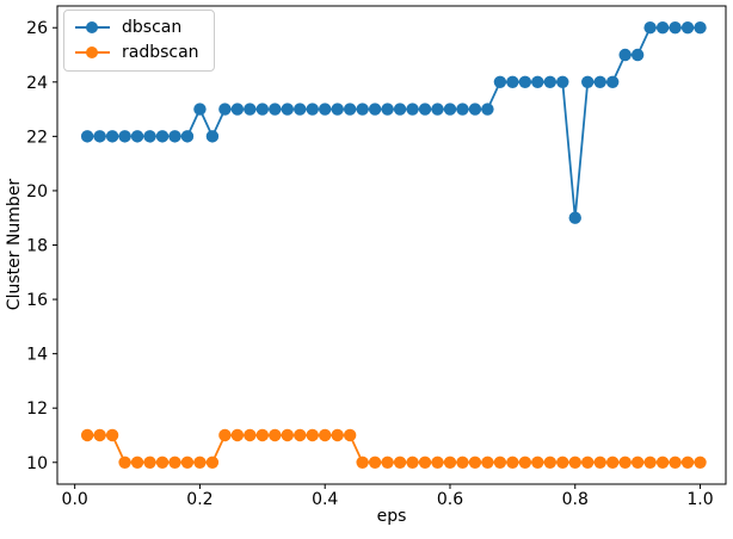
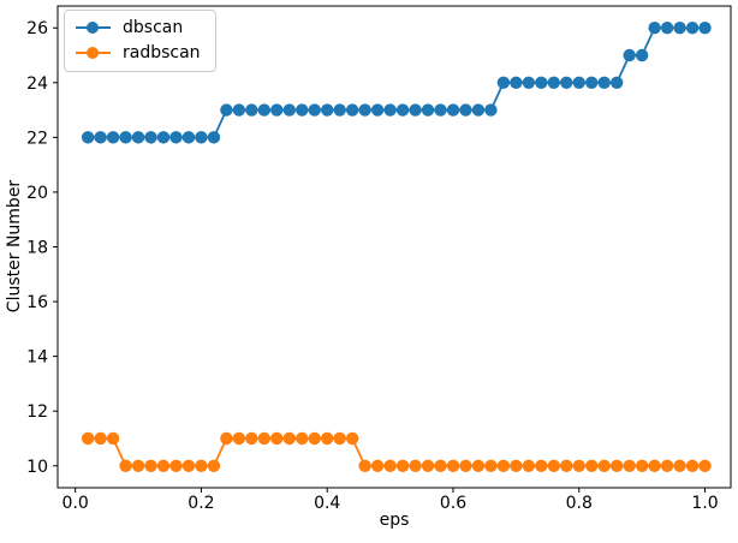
dbscan/0.2: 23 -> 22
dbscan/0.8: 19 -> 24
